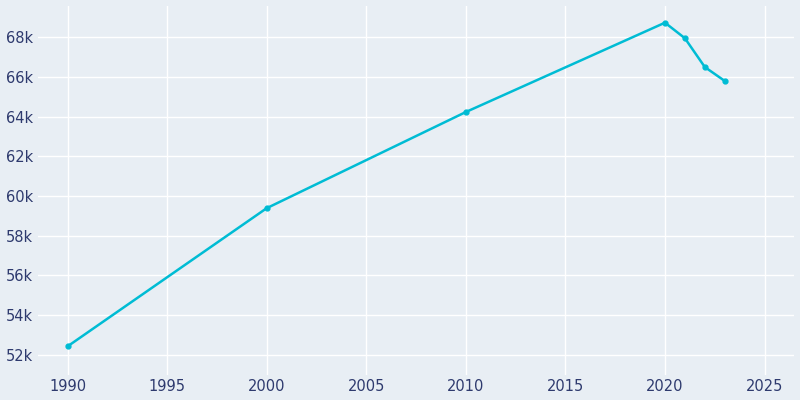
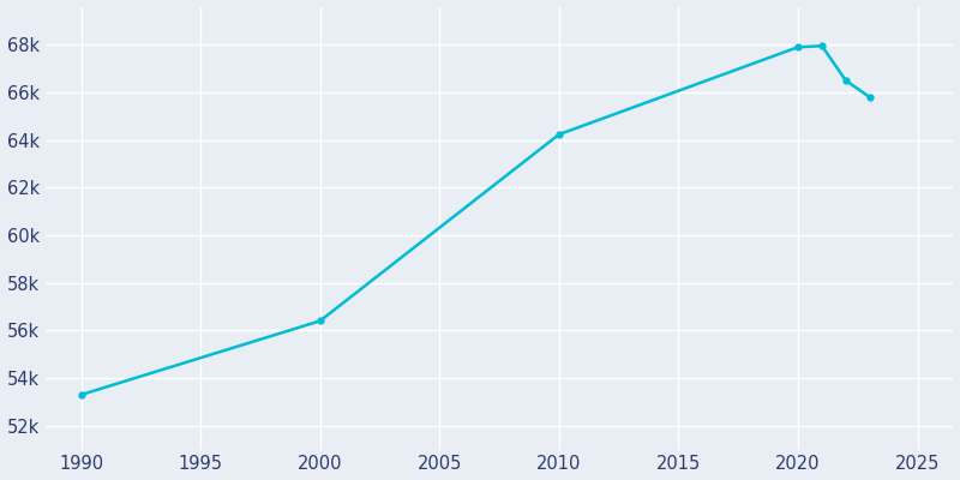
1990: 52.4k -> 53.3k
2000: 59.4k -> 56.4k
2020: 68.7k -> 67.9k
